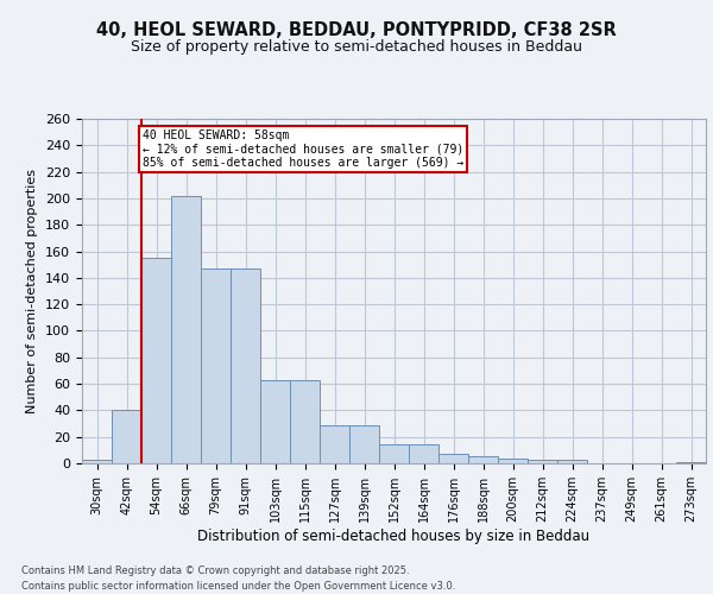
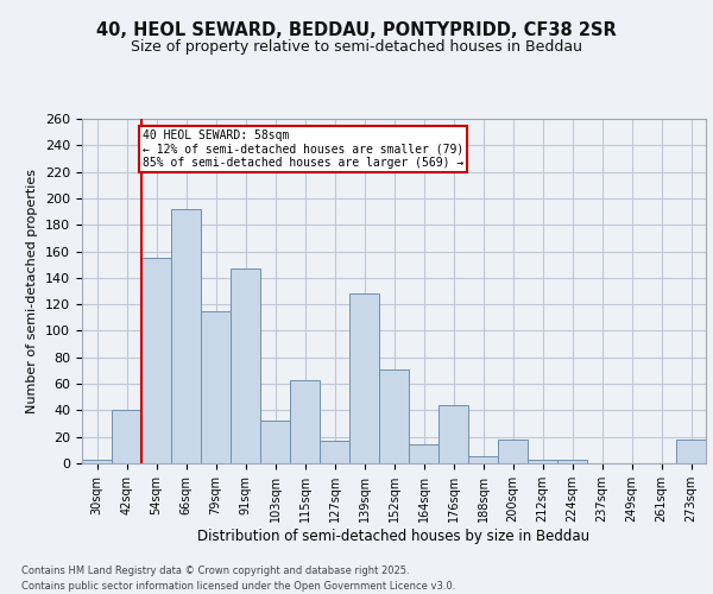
66sqm: 202 -> 192
79sqm: 147 -> 115
103sqm: 63 -> 32
127sqm: 29 -> 17
139sqm: 29 -> 128
152sqm: 14 -> 71
176sqm: 7 -> 44
200sqm: 4 -> 18
273sqm: 1 -> 18
